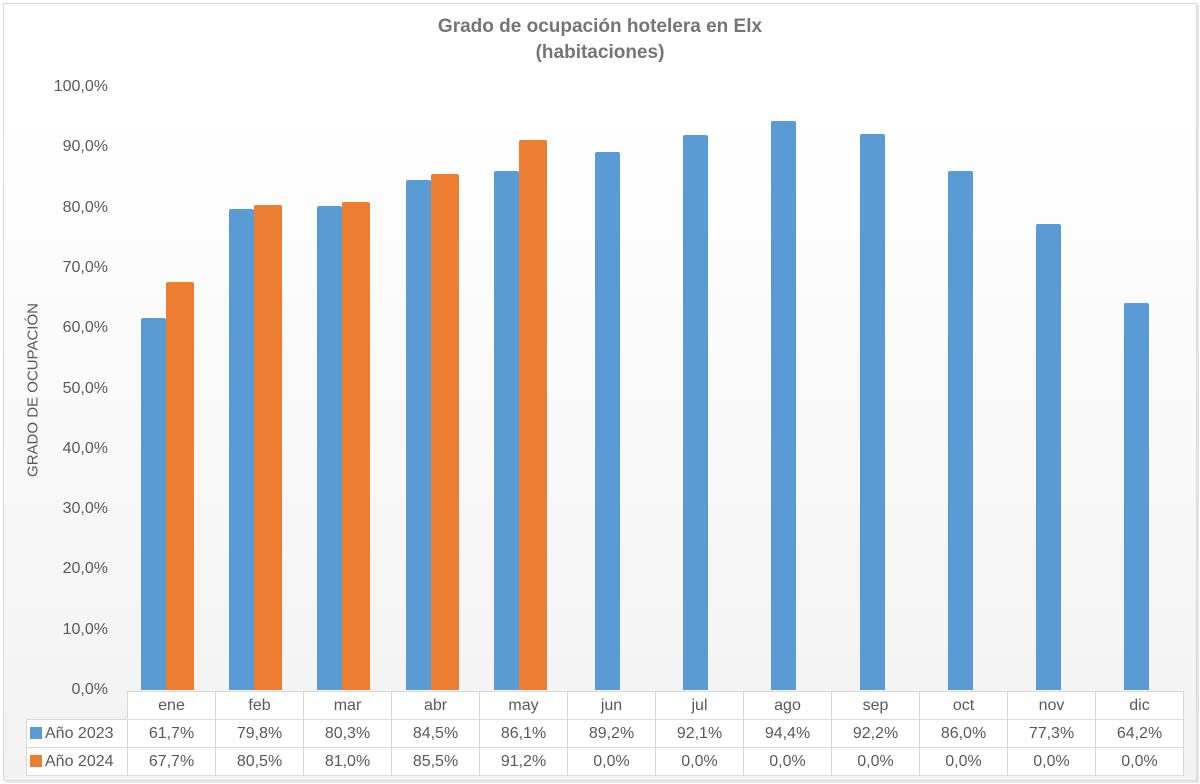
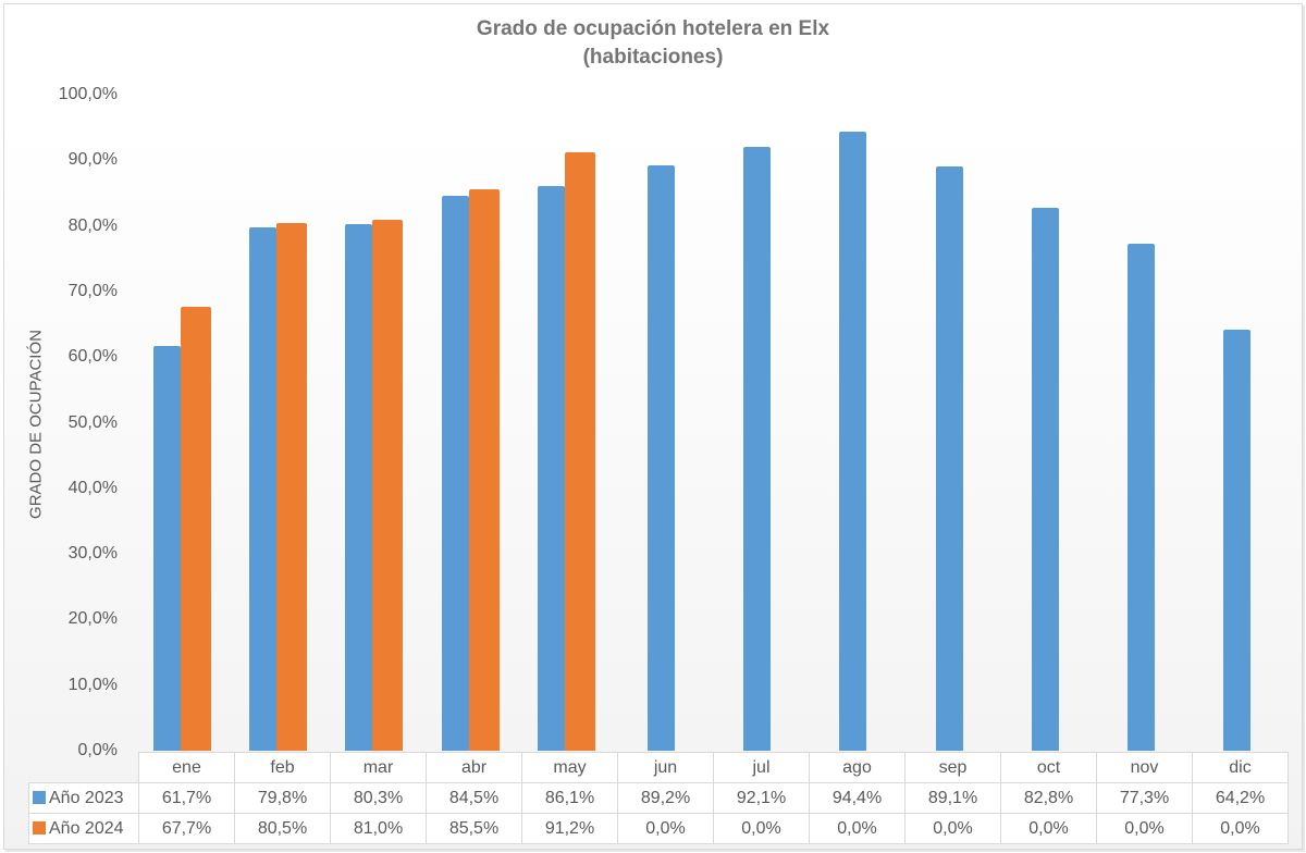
Año 2023/sep: 92,2% -> 89,1%
Año 2023/oct: 86,0% -> 82,8%
